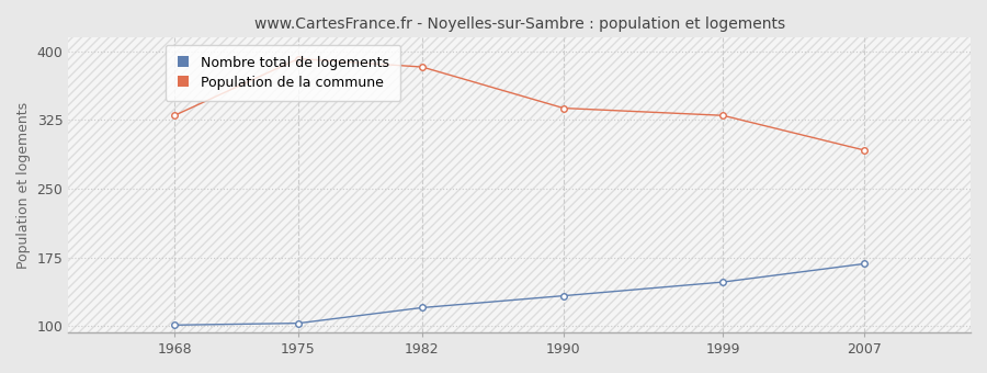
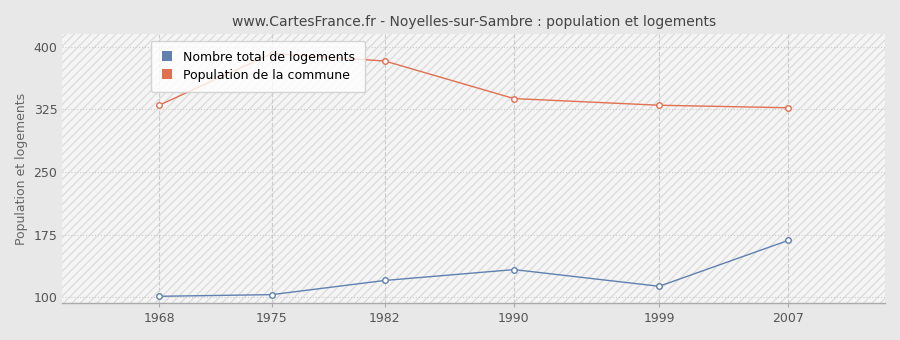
Nombre total de logements/1999: 148 -> 113
Population de la commune/2007: 292 -> 327
